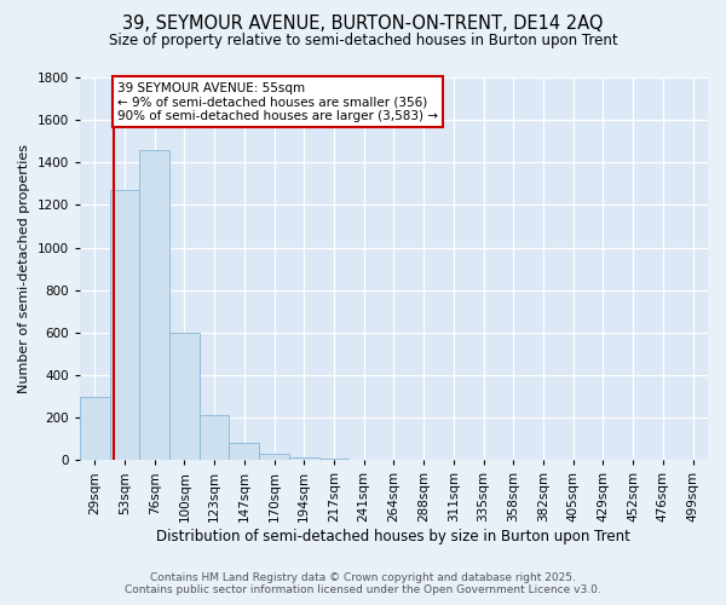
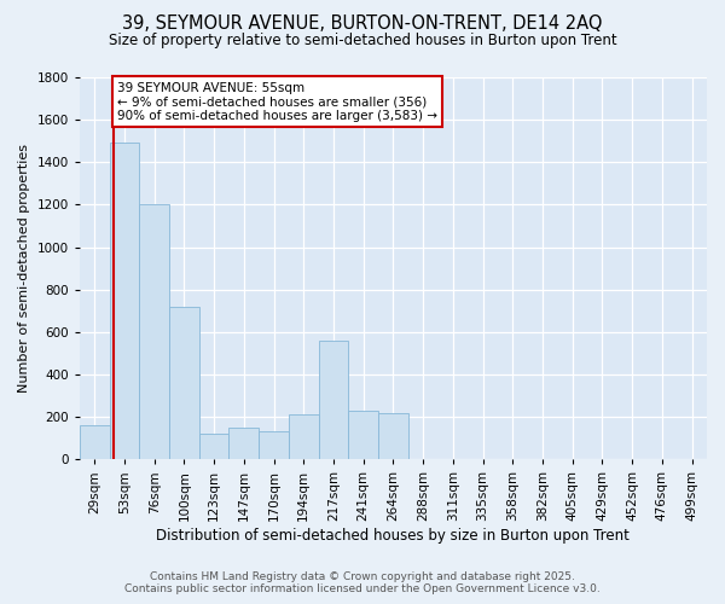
29sqm: 300 -> 160
53sqm: 1270 -> 1490
76sqm: 1460 -> 1200
100sqm: 600 -> 720
123sqm: 210 -> 120
147sqm: 80 -> 150
170sqm: 30 -> 130
194sqm: 20 -> 210
217sqm: 0 -> 560
241sqm: 0 -> 230
264sqm: 0 -> 220
